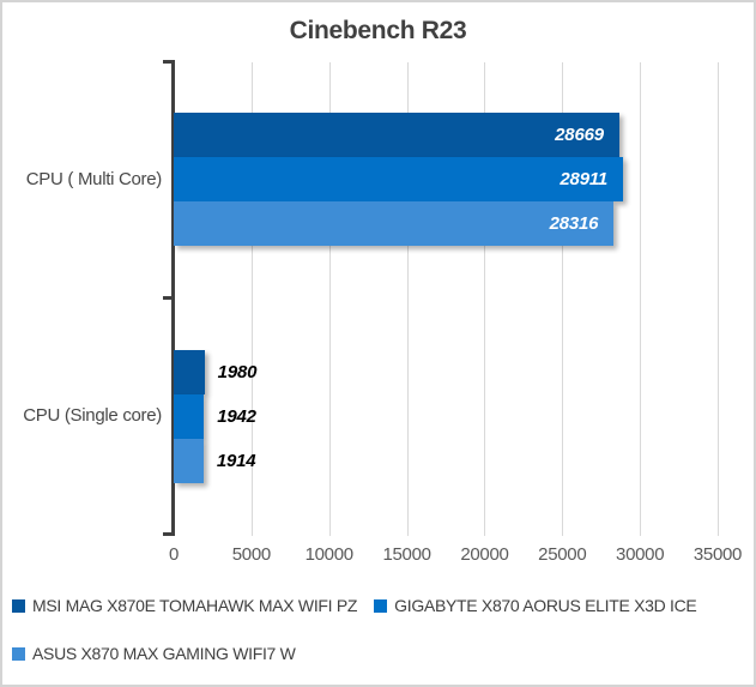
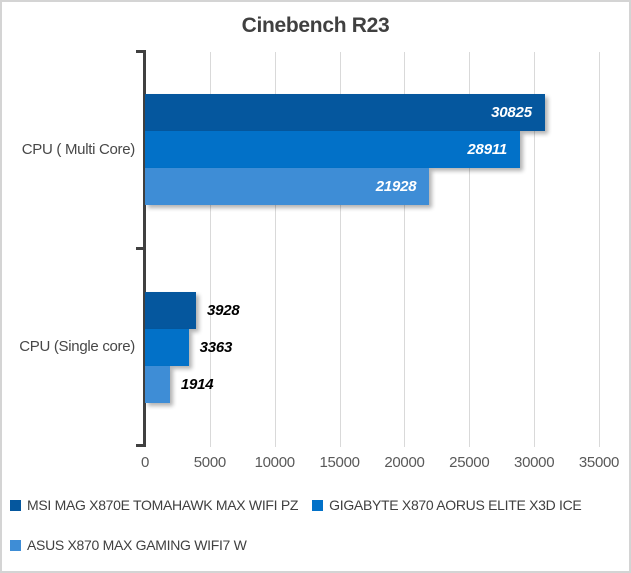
MSI MAG X870E TOMAHAWK MAX WIFI PZ/CPU ( Multi Core): 28669 -> 30825
ASUS X870 MAX GAMING WIFI7 W/CPU ( Multi Core): 28316 -> 21928
MSI MAG X870E TOMAHAWK MAX WIFI PZ/CPU (Single core): 1980 -> 3928
GIGABYTE X870 AORUS ELITE X3D ICE/CPU (Single core): 1942 -> 3363
